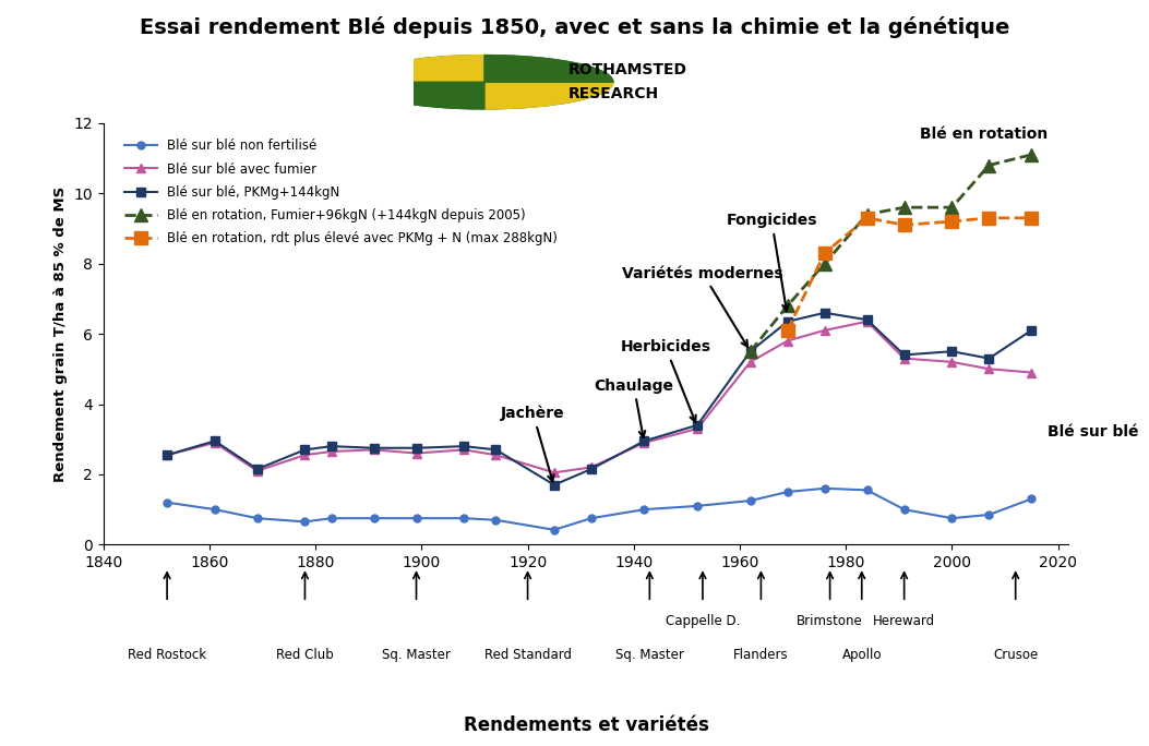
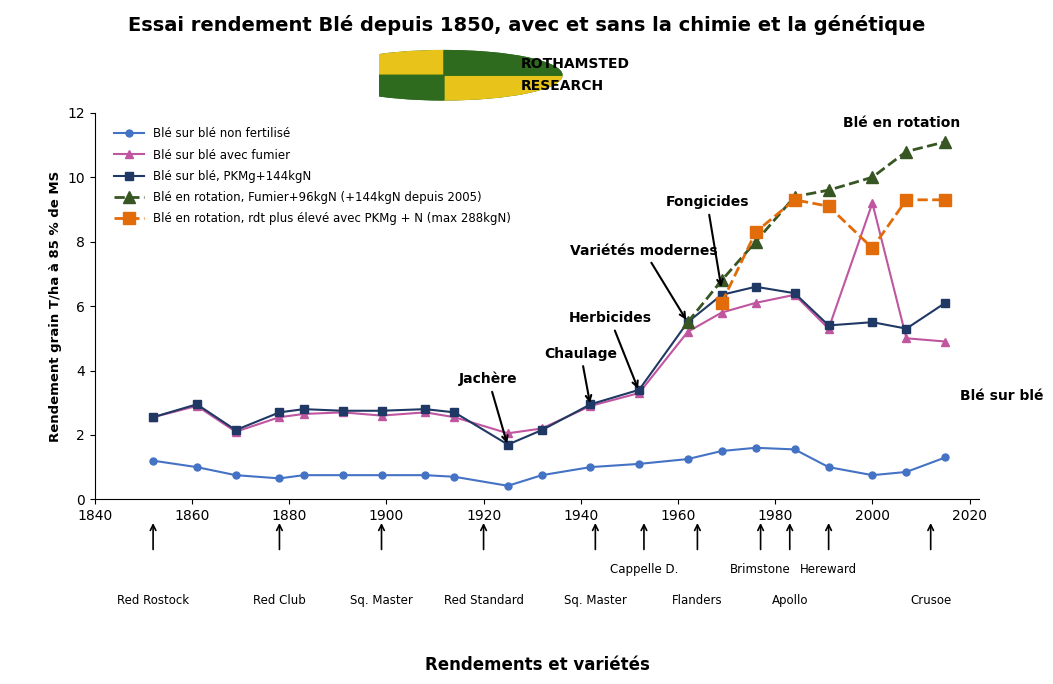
Blé sur blé avec fumier/2000: 5.20 -> 9.20
Blé en rotation, Fumier+96kgN (+144kgN depuis 2005)/2000: 9.6 -> 10.0
Blé en rotation, rdt plus élevé avec PKMg + N (max 288kgN)/2000: 9.2 -> 7.8
